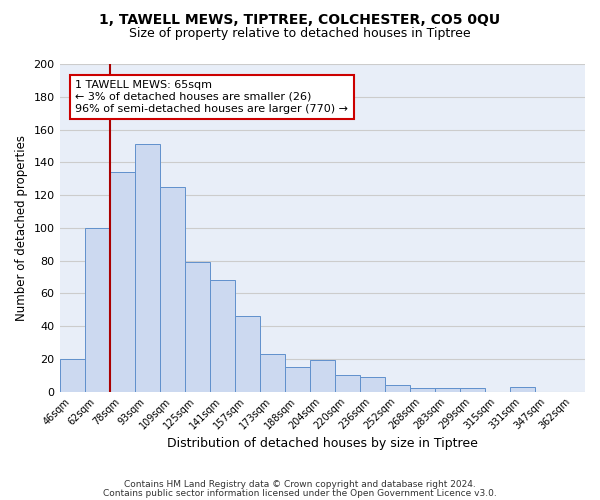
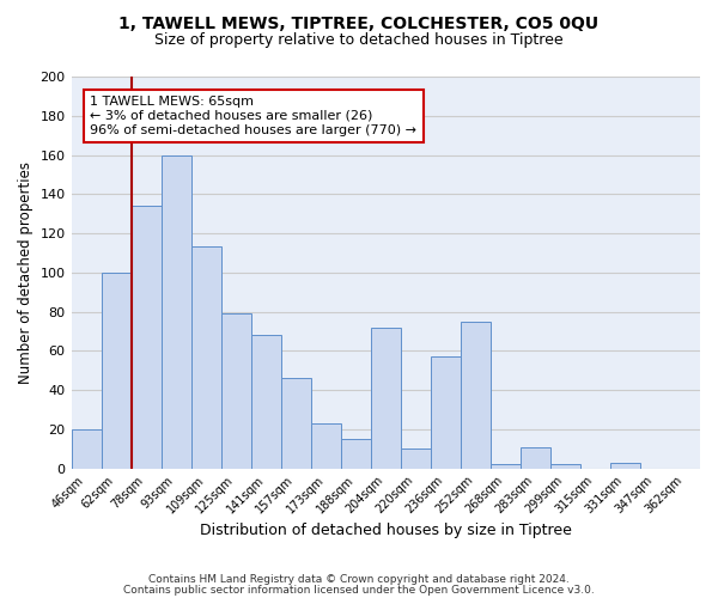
93sqm: 151 -> 160
109sqm: 125 -> 113
204sqm: 19 -> 72
236sqm: 9 -> 57
252sqm: 4 -> 75
283sqm: 2 -> 11
